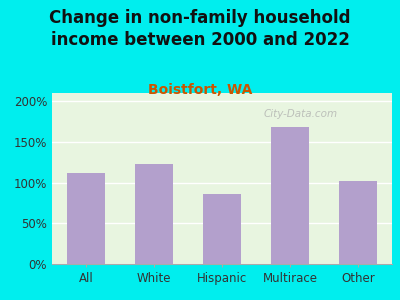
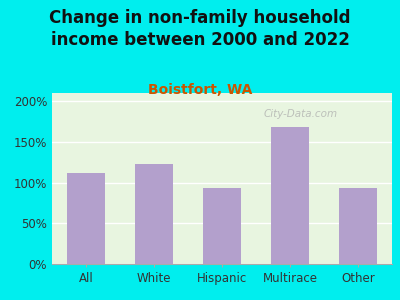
Hispanic: 86% -> 93%
Other: 102% -> 93%
